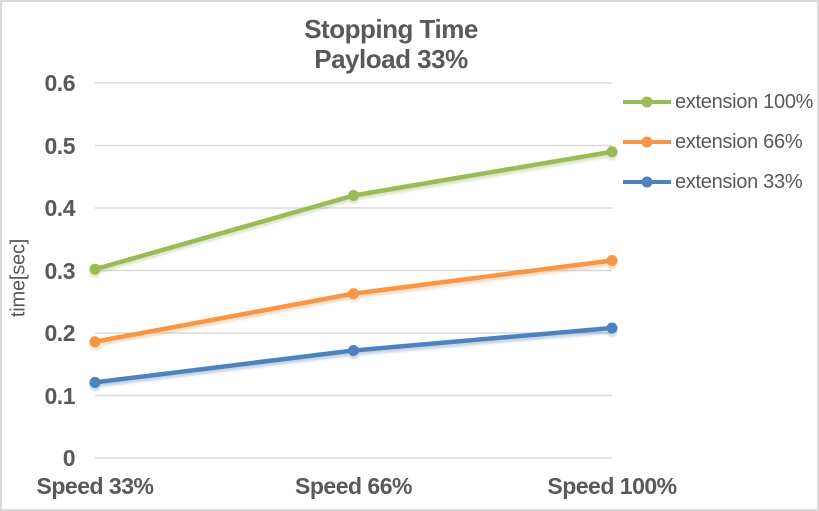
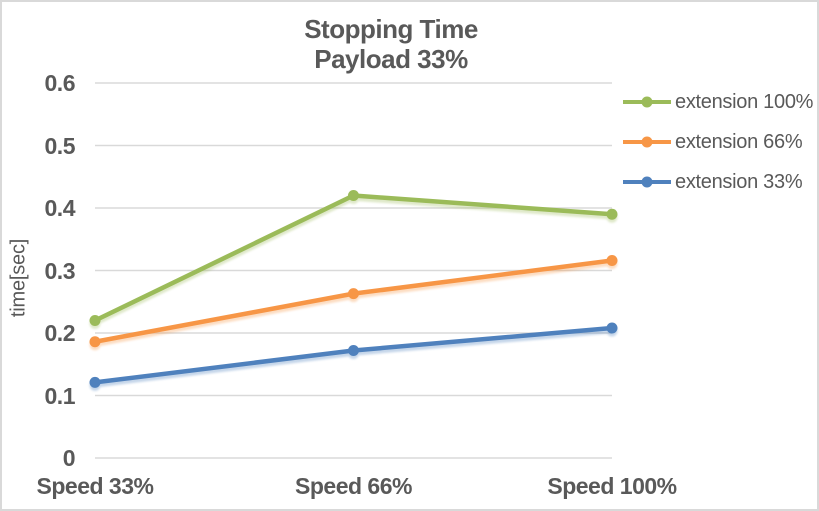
extension 100%/Speed 33%: 0.30 -> 0.22
extension 100%/Speed 100%: 0.49 -> 0.39
